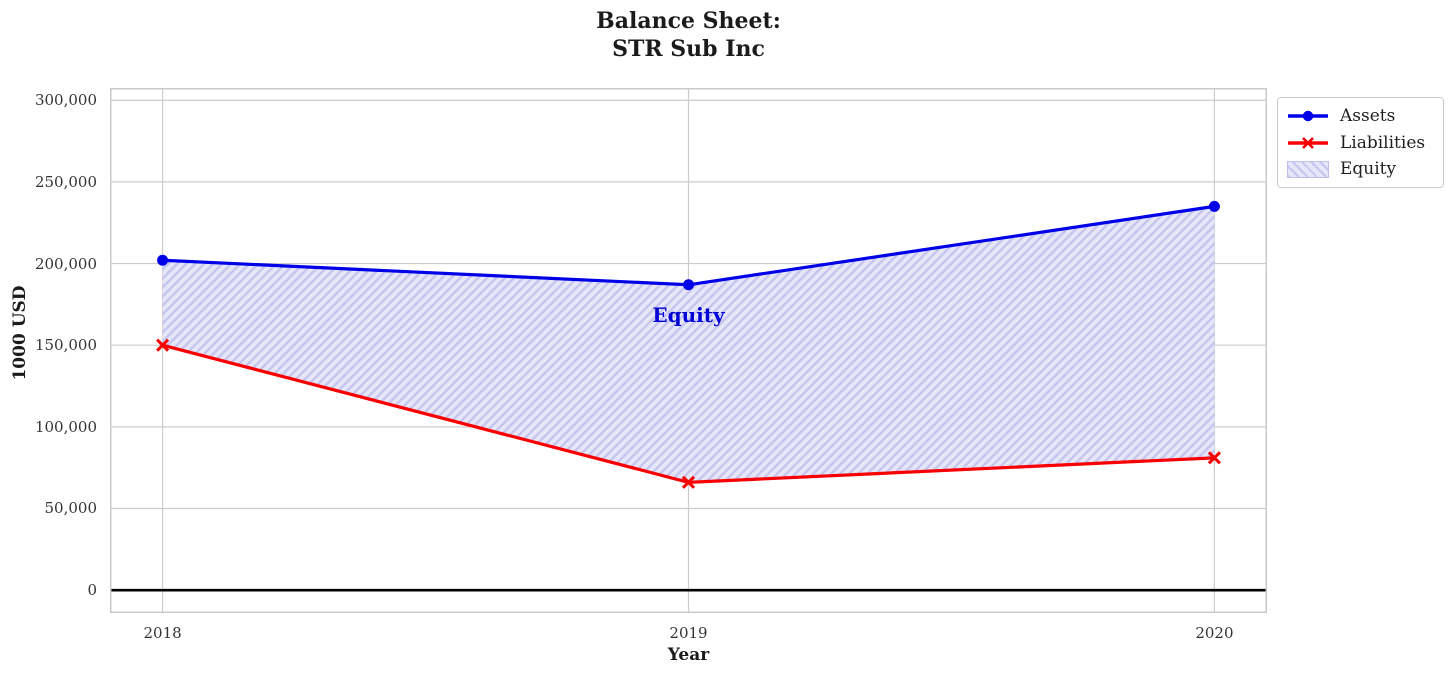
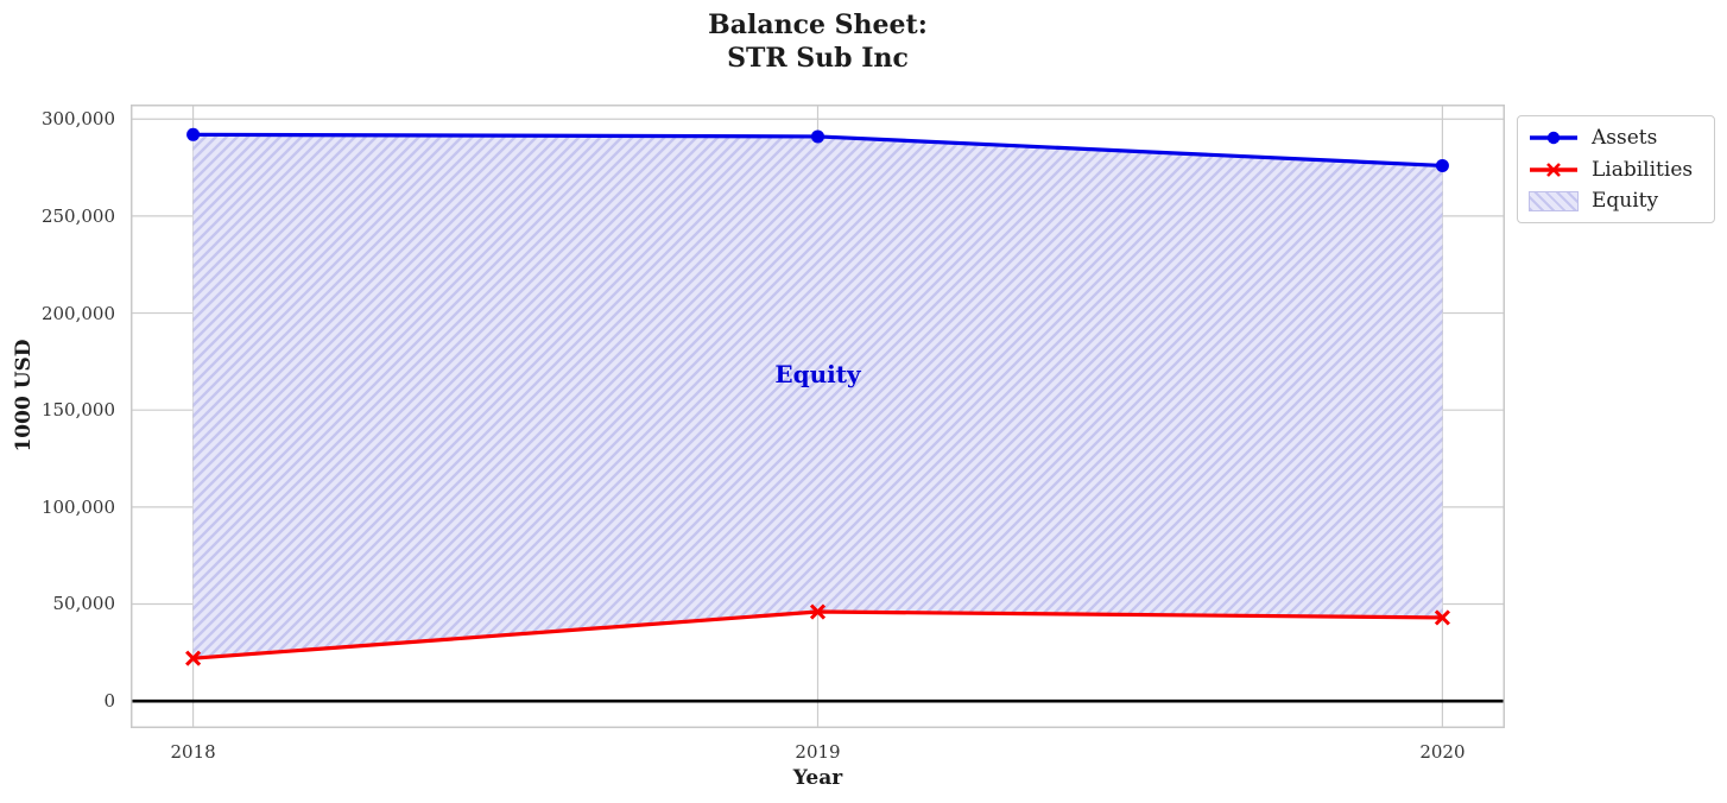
Assets/2018: 202000 -> 292000
Liabilities/2018: 150000 -> 22000
Assets/2019: 187000 -> 291000
Liabilities/2019: 66000 -> 46000
Assets/2020: 235000 -> 276000
Liabilities/2020: 81000 -> 43000
